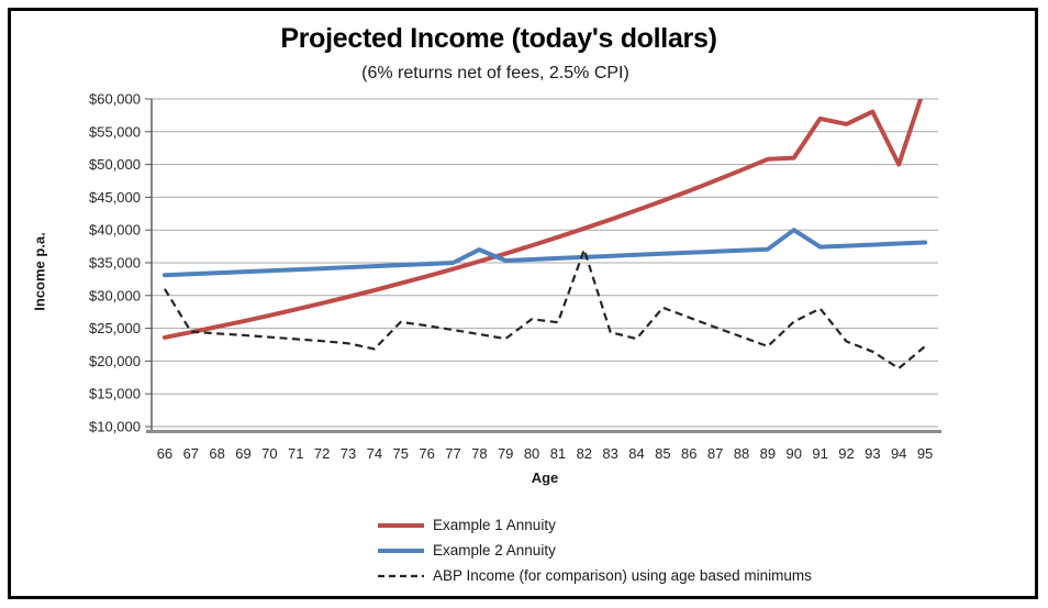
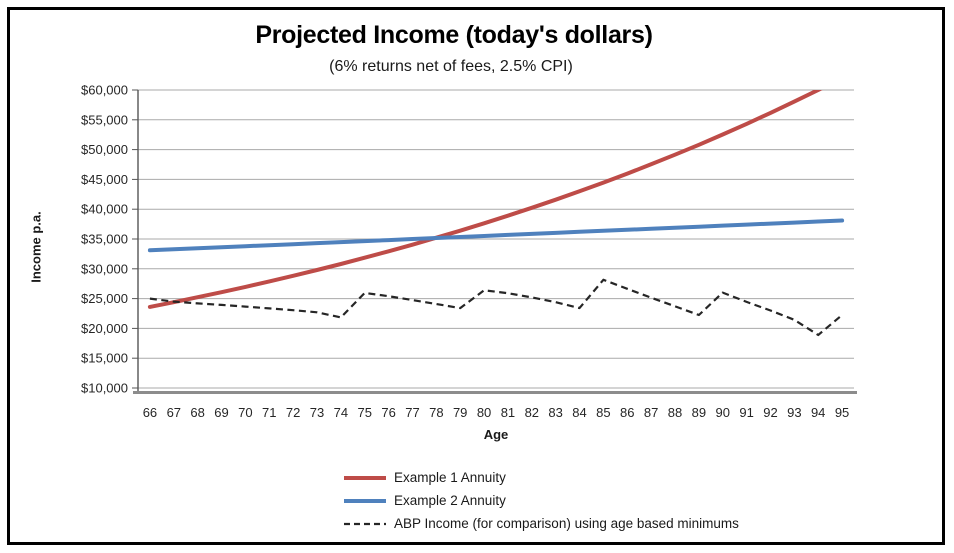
ABP Income (for comparison) using age based minimums/66: $31000 -> $25000
Example 2 Annuity/78: $37000 -> $35000
ABP Income (for comparison) using age based minimums/82: $37000 -> $25000
Example 1 Annuity/90: $51000 -> $53000
Example 2 Annuity/90: $40000 -> $37000
Example 1 Annuity/91: $57000 -> $54000
ABP Income (for comparison) using age based minimums/91: $28000 -> $24000
Example 1 Annuity/94: $50000 -> $60000
